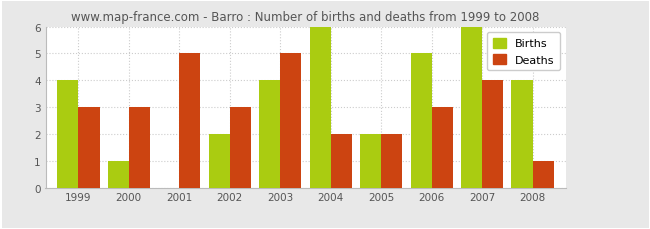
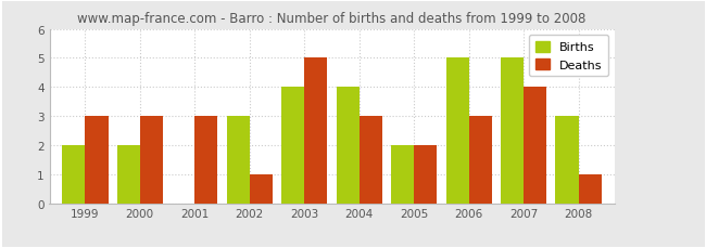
Births/1999: 4 -> 2
Births/2000: 1 -> 2
Deaths/2001: 5 -> 3
Births/2002: 2 -> 3
Deaths/2002: 3 -> 1
Births/2004: 6 -> 4
Deaths/2004: 2 -> 3
Births/2007: 6 -> 5
Births/2008: 4 -> 3
